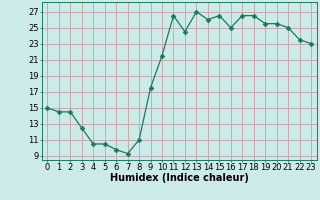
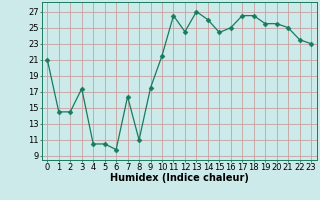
0: 15.0 -> 21.0
3: 12.5 -> 17.4
7: 9.3 -> 16.4
15: 26.5 -> 24.4
